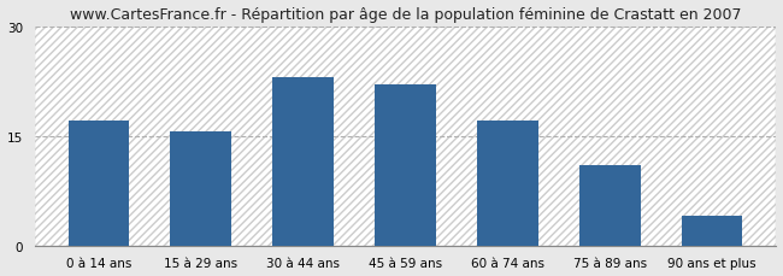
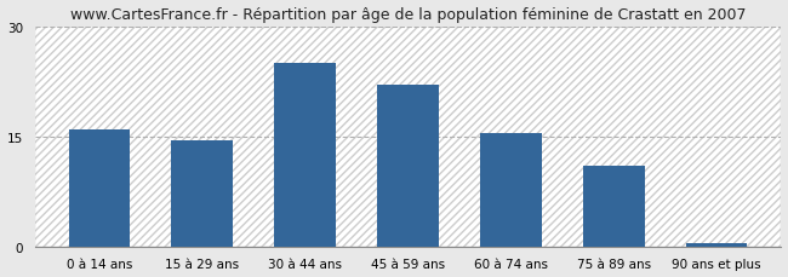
0 à 14 ans: 17.0 -> 16.0
15 à 29 ans: 15.6 -> 14.5
30 à 44 ans: 23.0 -> 25.0
60 à 74 ans: 17.0 -> 15.5
90 ans et plus: 4.0 -> 0.5
